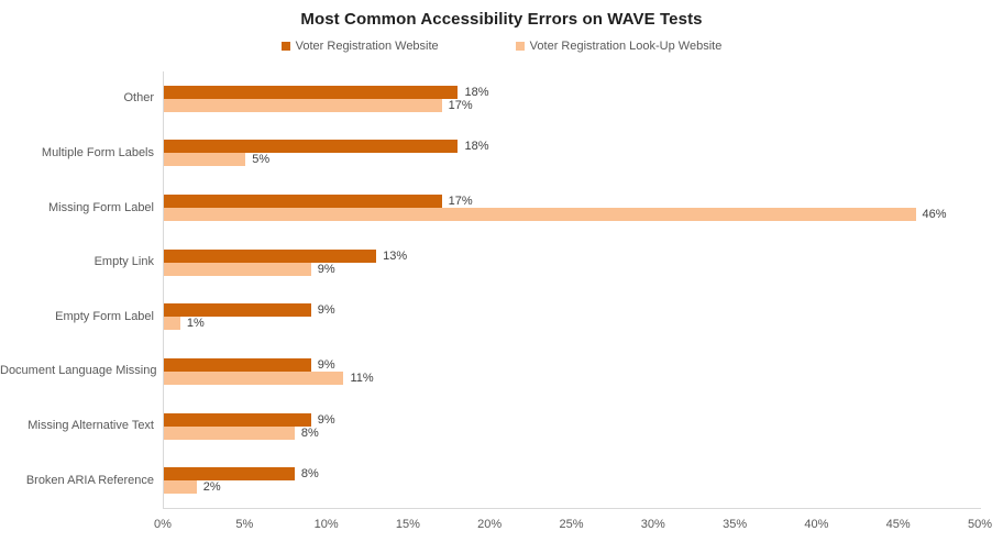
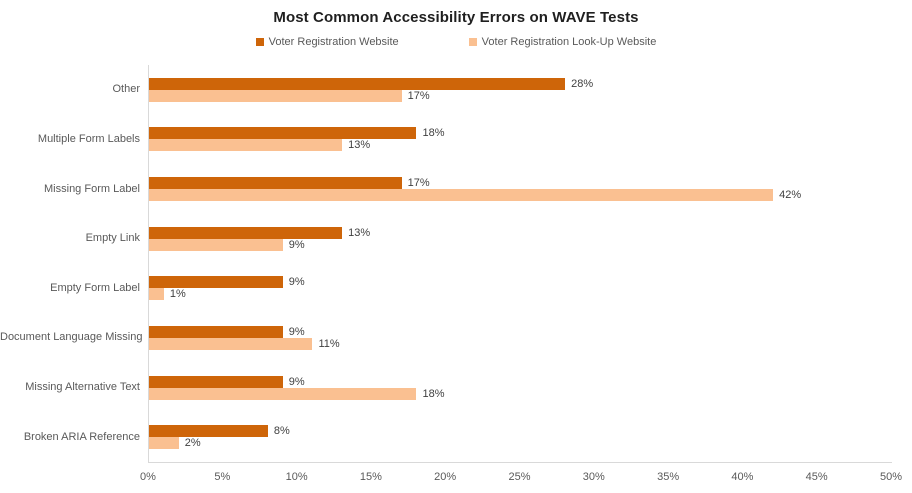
Voter Registration Website/Other: 18% -> 28%
Voter Registration Look-Up Website/Multiple Form Labels: 5% -> 13%
Voter Registration Look-Up Website/Missing Form Label: 46% -> 42%
Voter Registration Look-Up Website/Missing Alternative Text: 8% -> 18%
